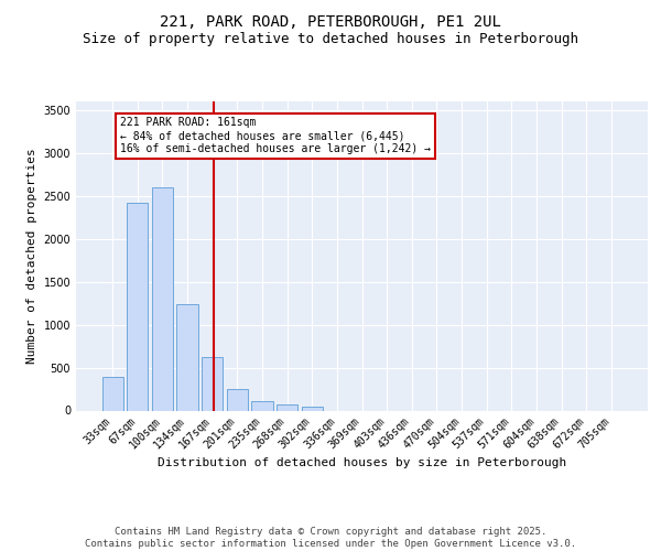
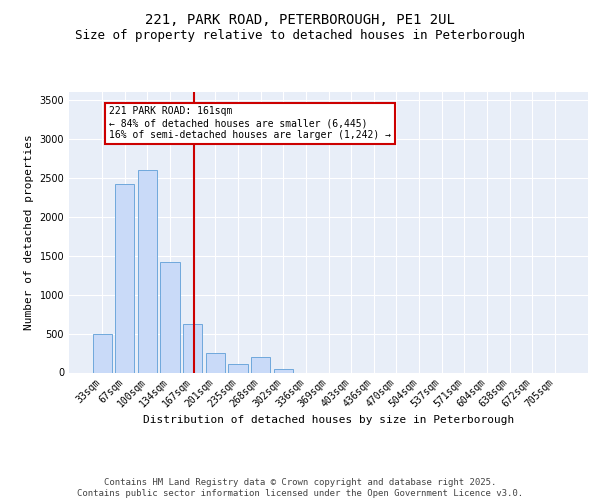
33sqm: 390 -> 500
134sqm: 1240 -> 1420
268sqm: 80 -> 200
